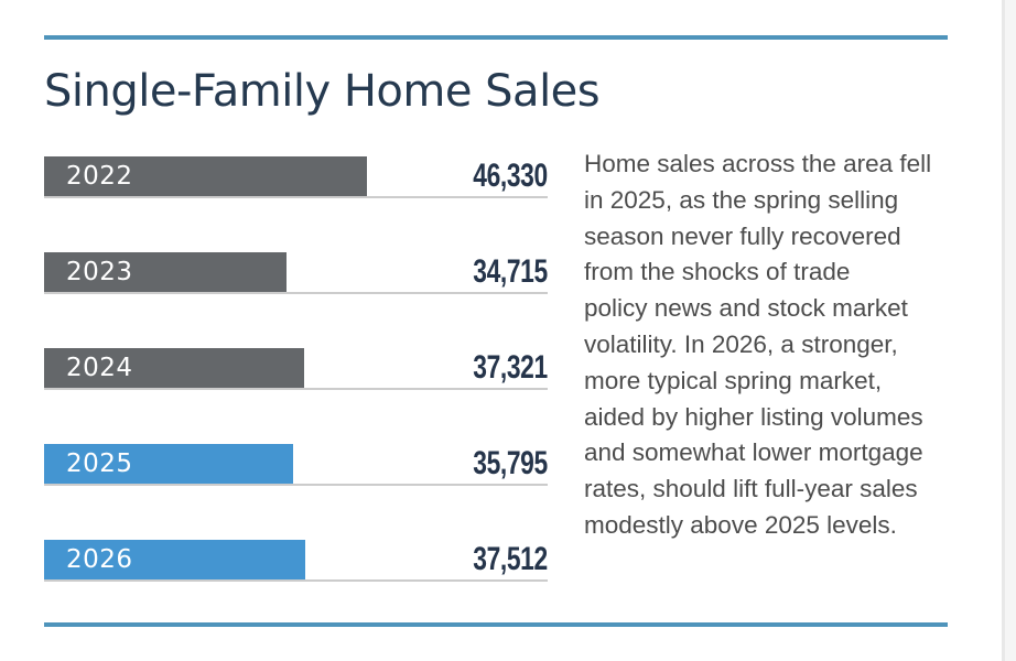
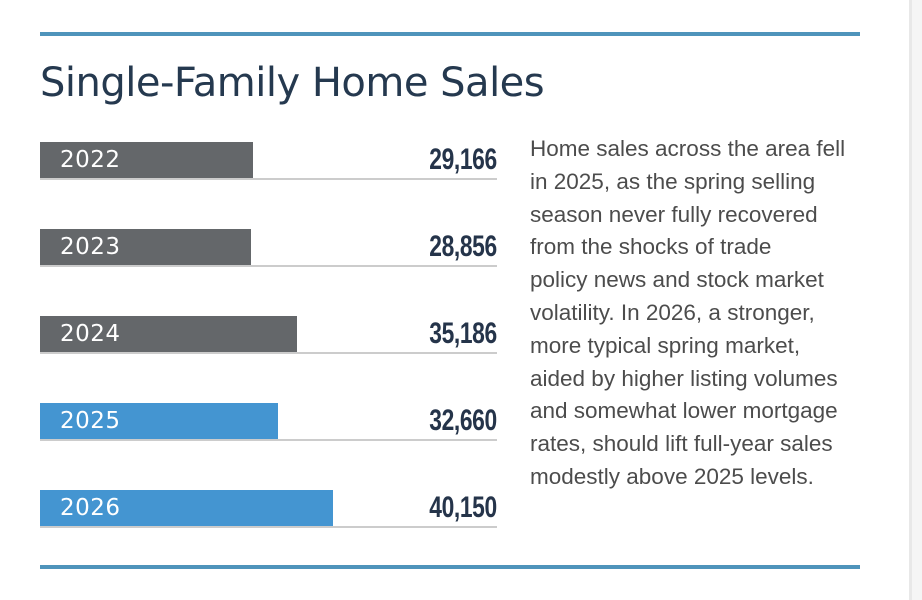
2022: 46,330 -> 29,166
2023: 34,715 -> 28,856
2024: 37,321 -> 35,186
2025: 35,795 -> 32,660
2026: 37,512 -> 40,150
